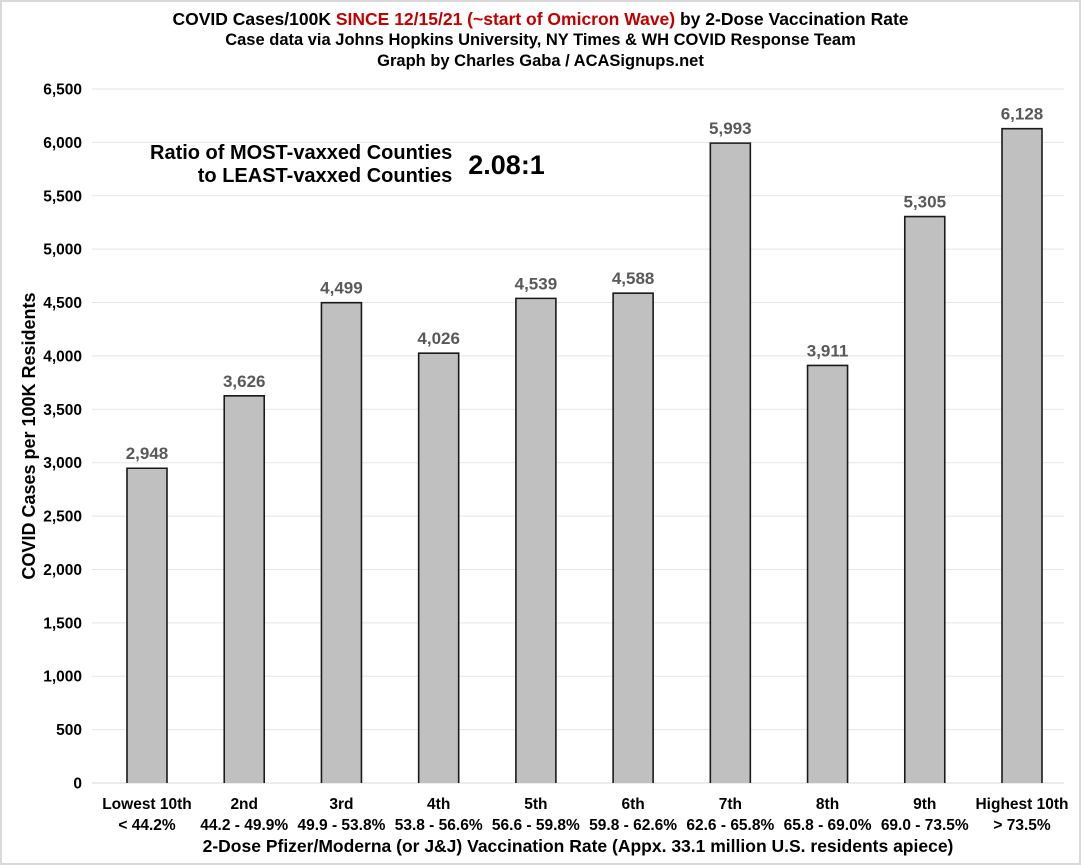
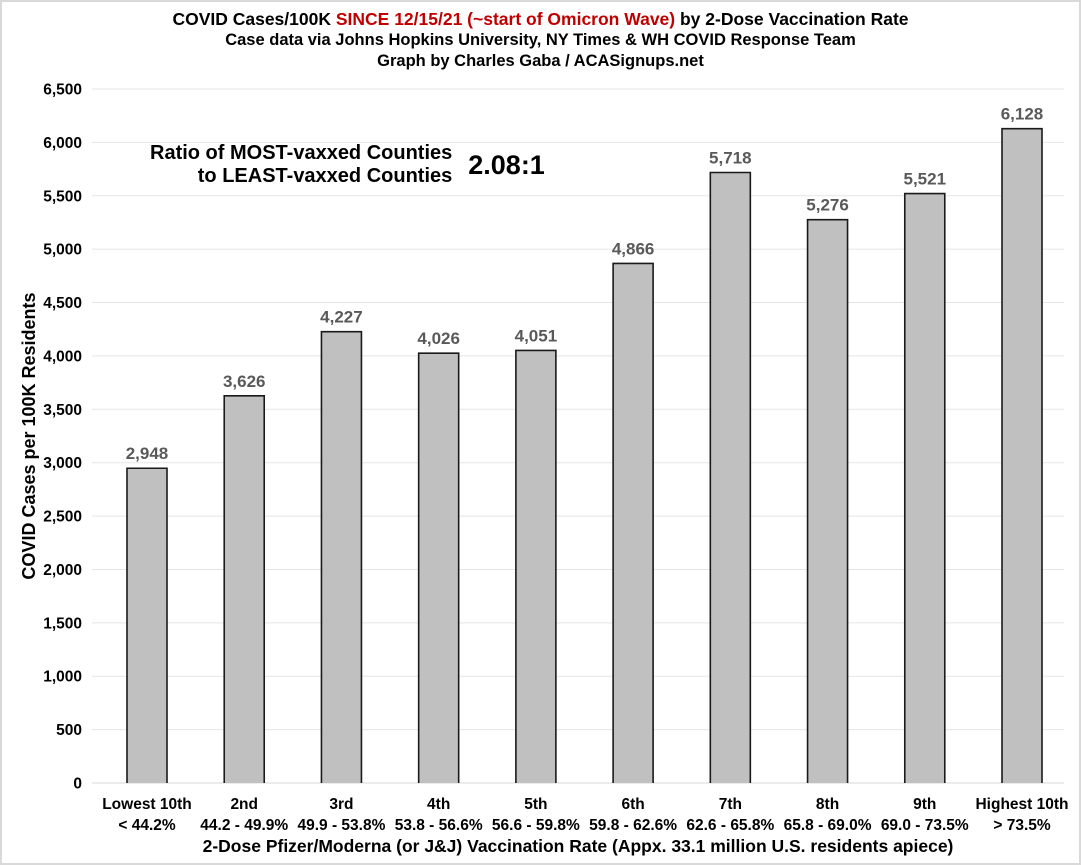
3rd: 4,499 -> 4,227
5th: 4,539 -> 4,051
6th: 4,588 -> 4,866
7th: 5,993 -> 5,718
8th: 3,911 -> 5,276
9th: 5,305 -> 5,521
